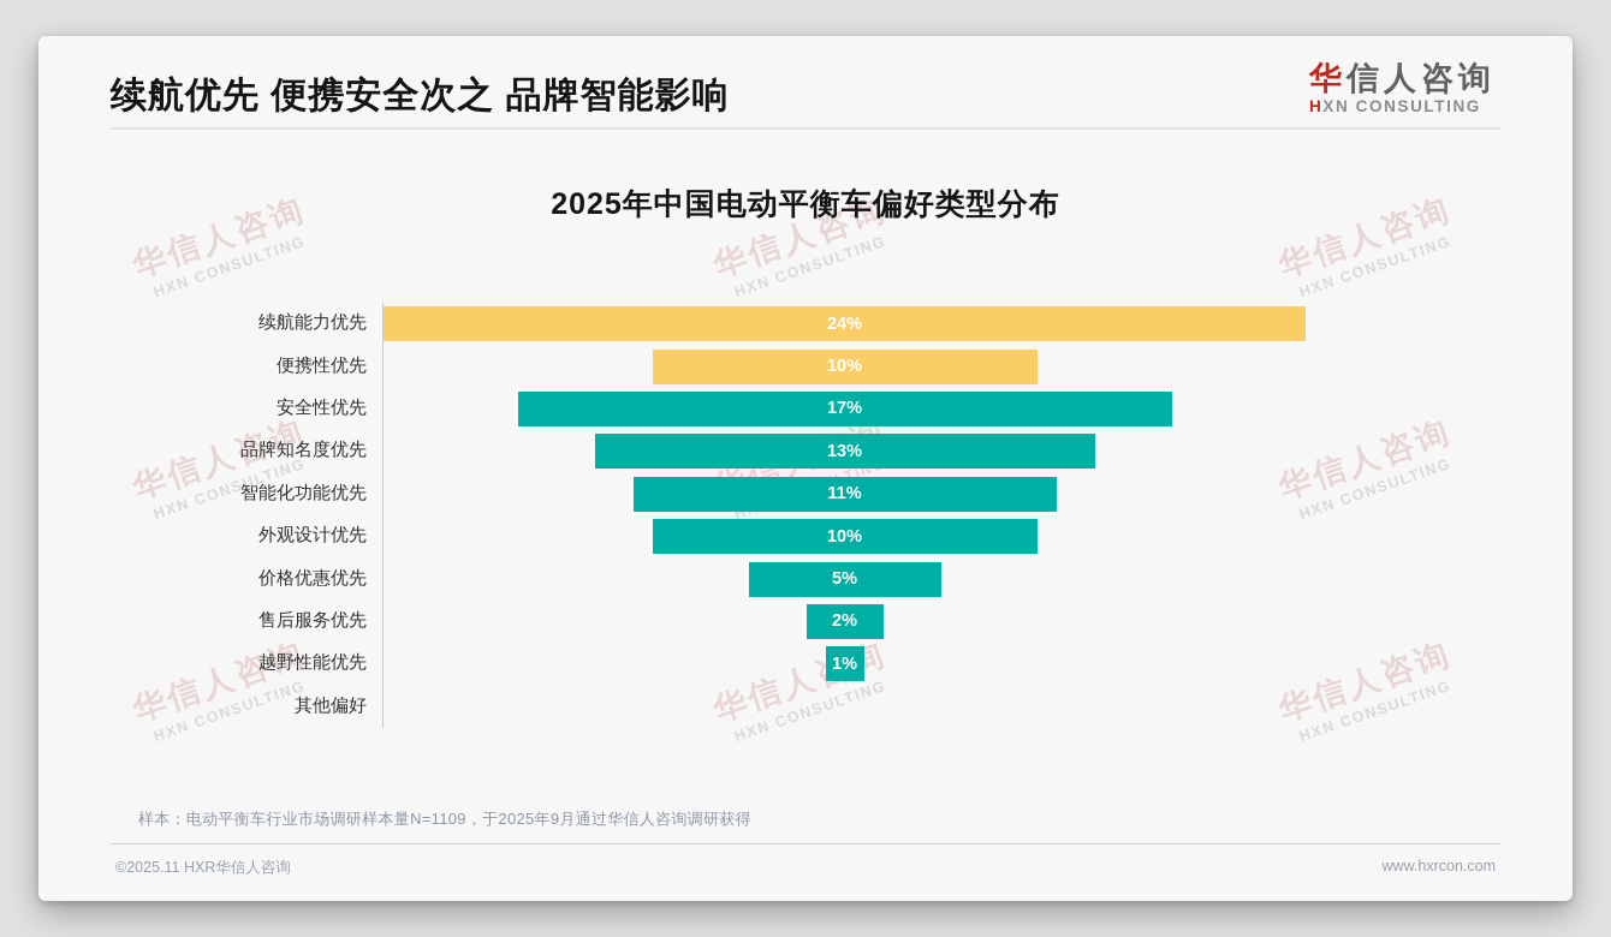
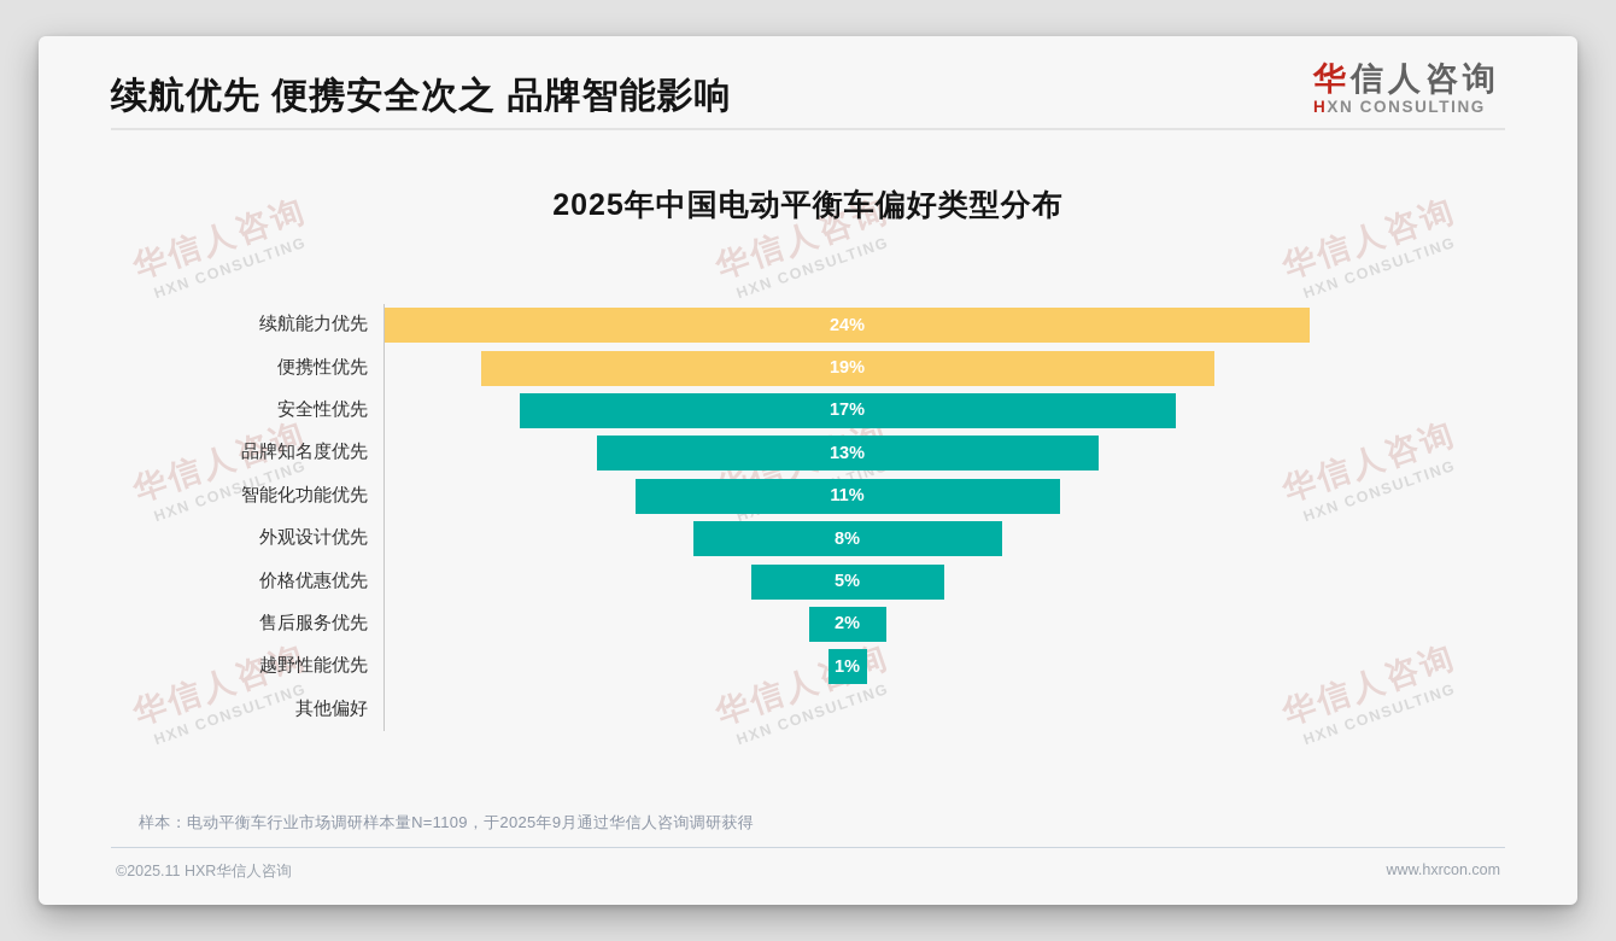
便携性优先: 10% -> 19%
外观设计优先: 10% -> 8%
